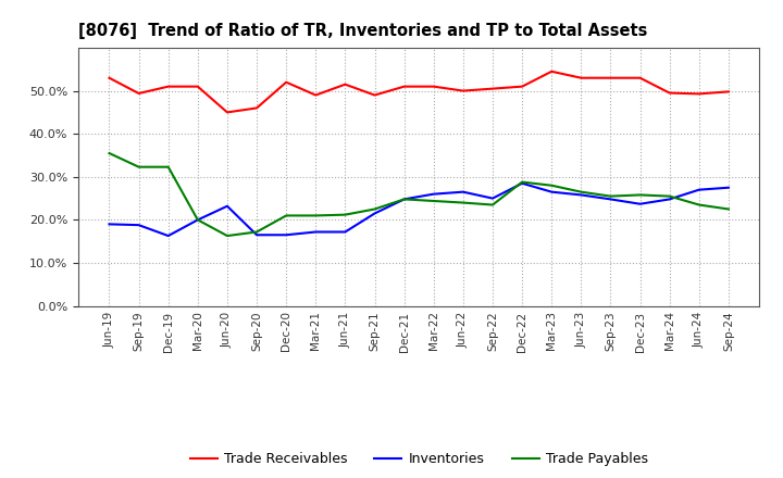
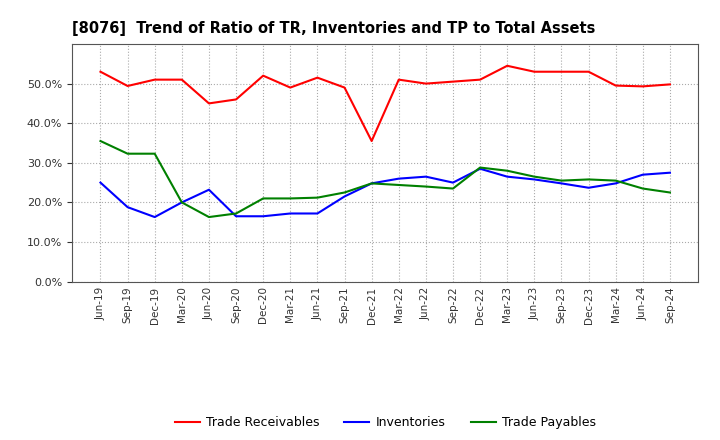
Inventories/Jun-19: 19.0% -> 25.0%
Trade Receivables/Dec-21: 51.0% -> 35.5%
